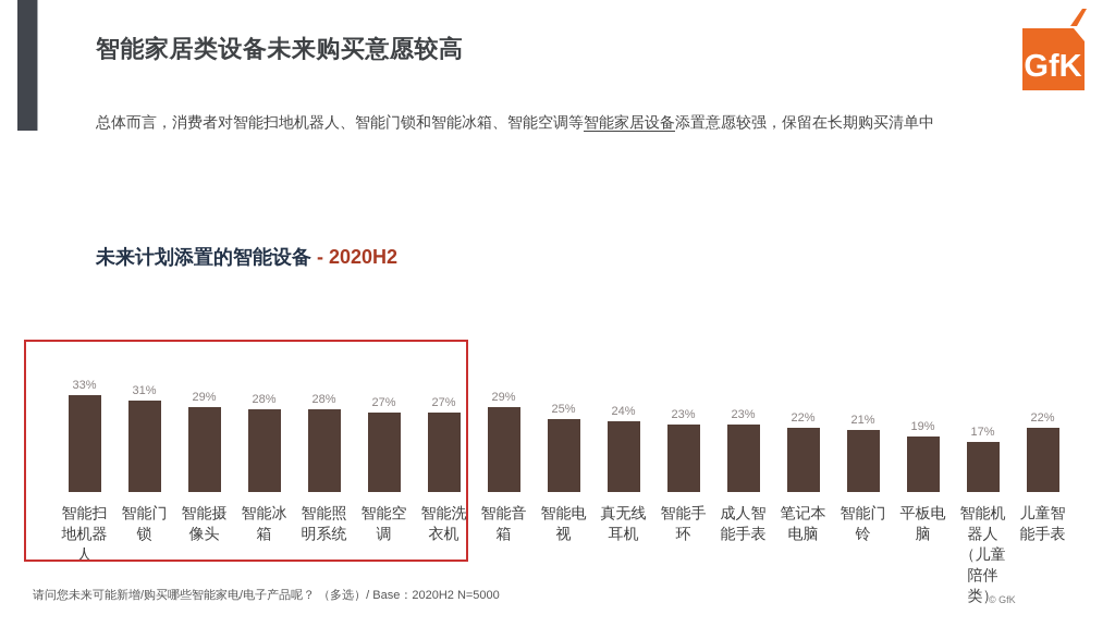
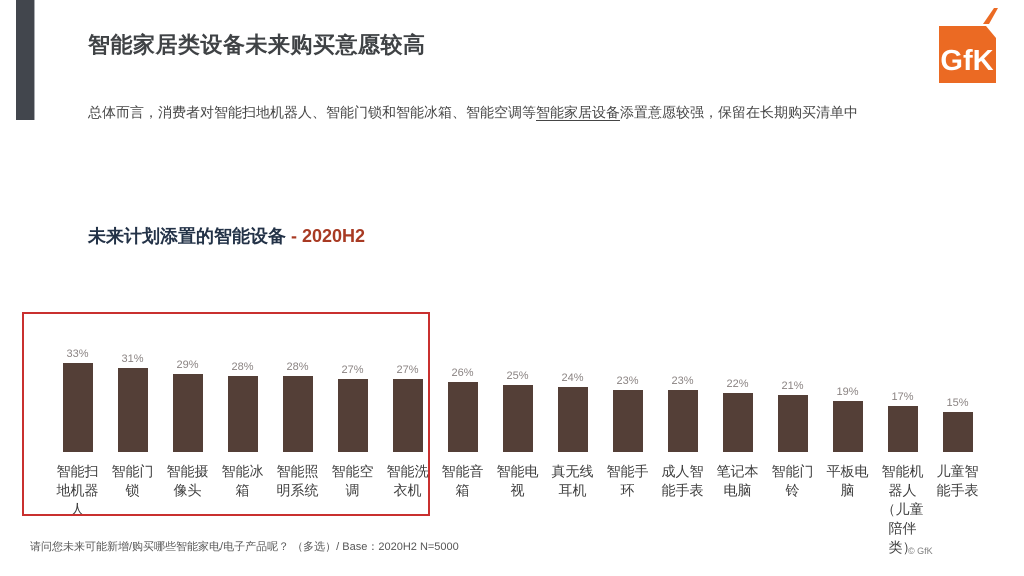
智能音箱: 29% -> 26%
儿童智能手表: 22% -> 15%
